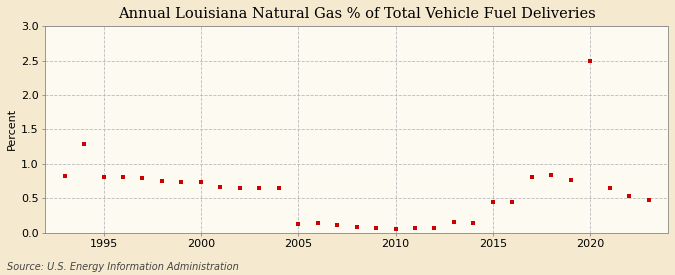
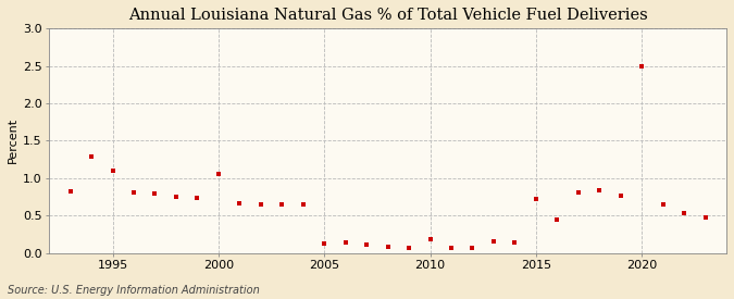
1995: 0.81 -> 1.10
2000: 0.73 -> 1.06
2010: 0.05 -> 0.18
2015: 0.44 -> 0.72
